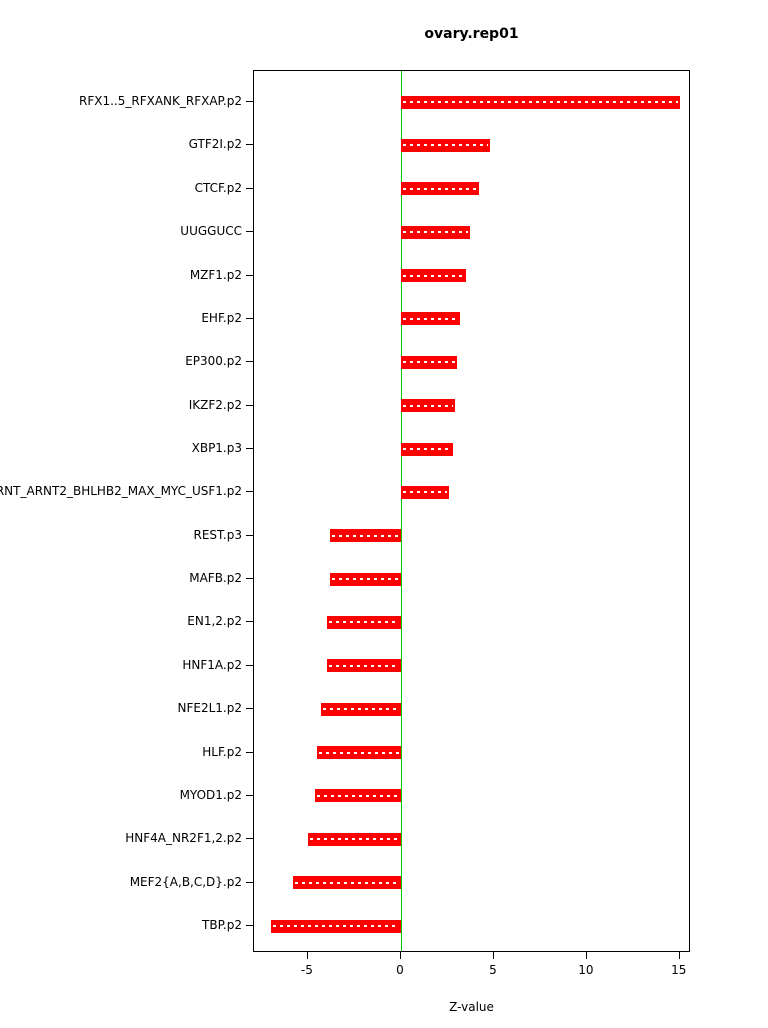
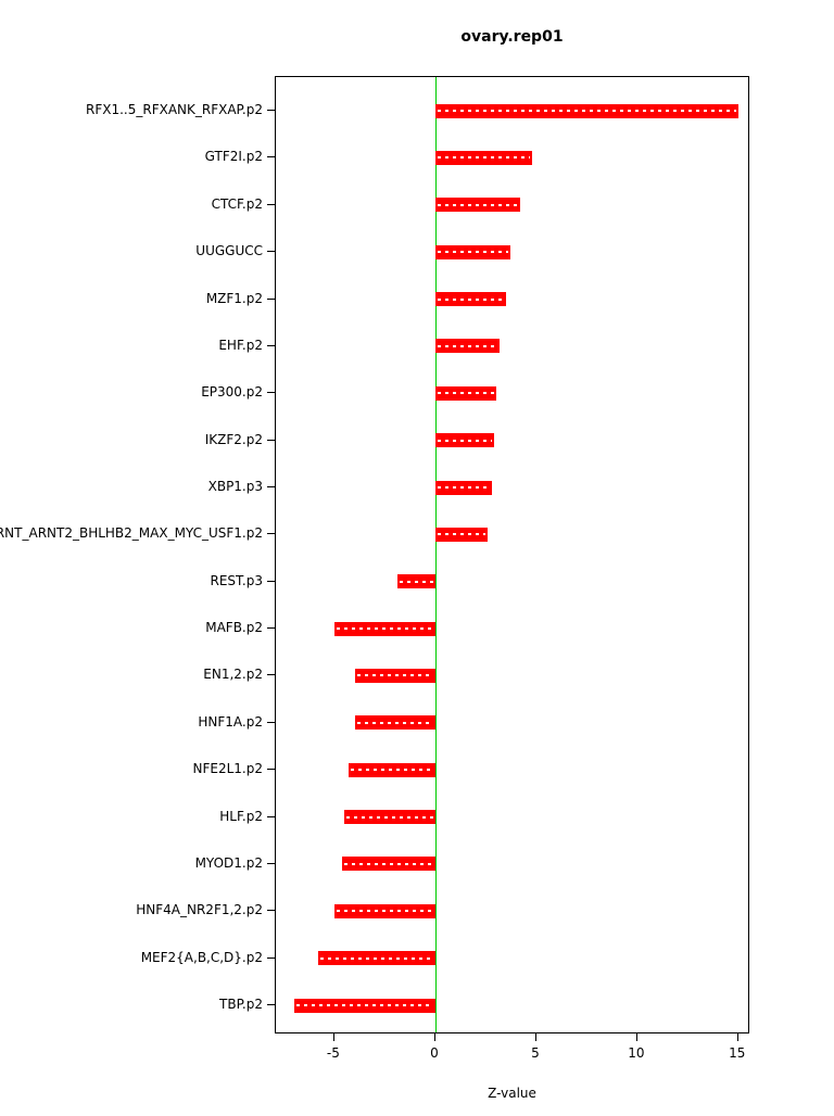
REST.p3: -3.8 -> -1.9
MAFB.p2: -3.8 -> -5.0
